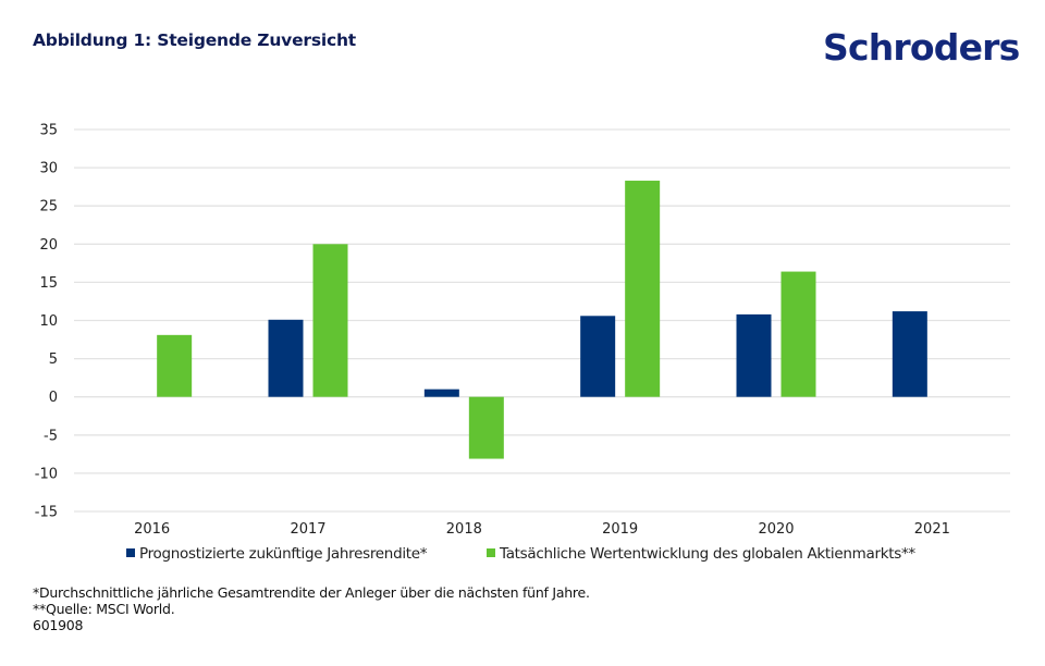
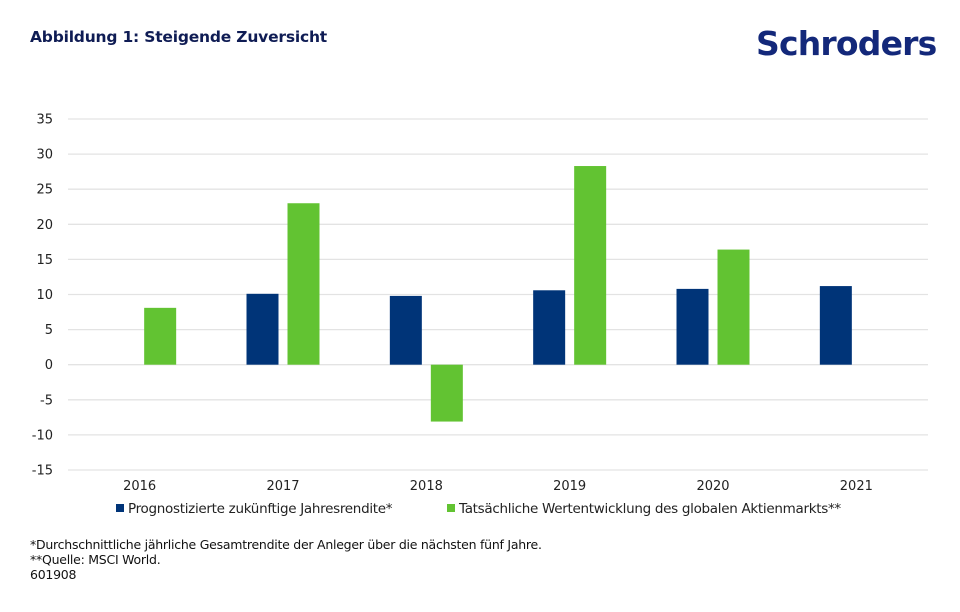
Tatsächliche Wertentwicklung des globalen Aktienmarkts**/2017: 20 -> 23
Prognostizierte zukünftige Jahresrendite*/2018: 1 -> 10
